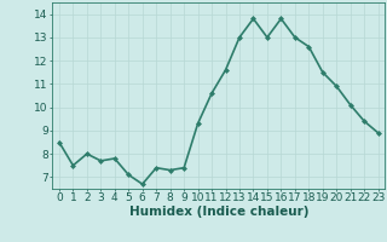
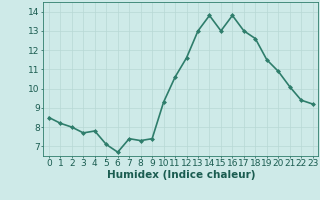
1: 7.5 -> 8.2
23: 8.9 -> 9.2
